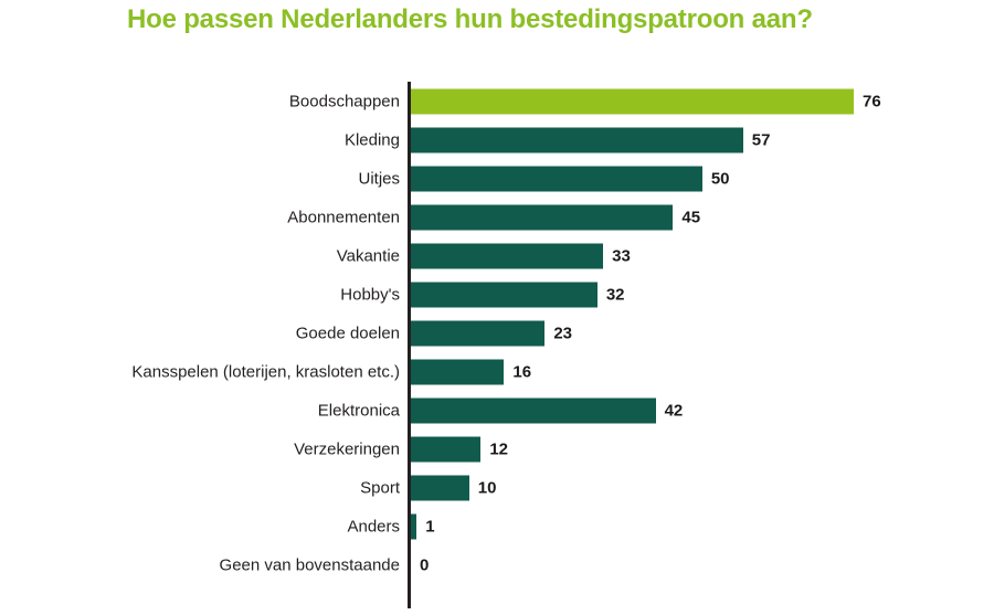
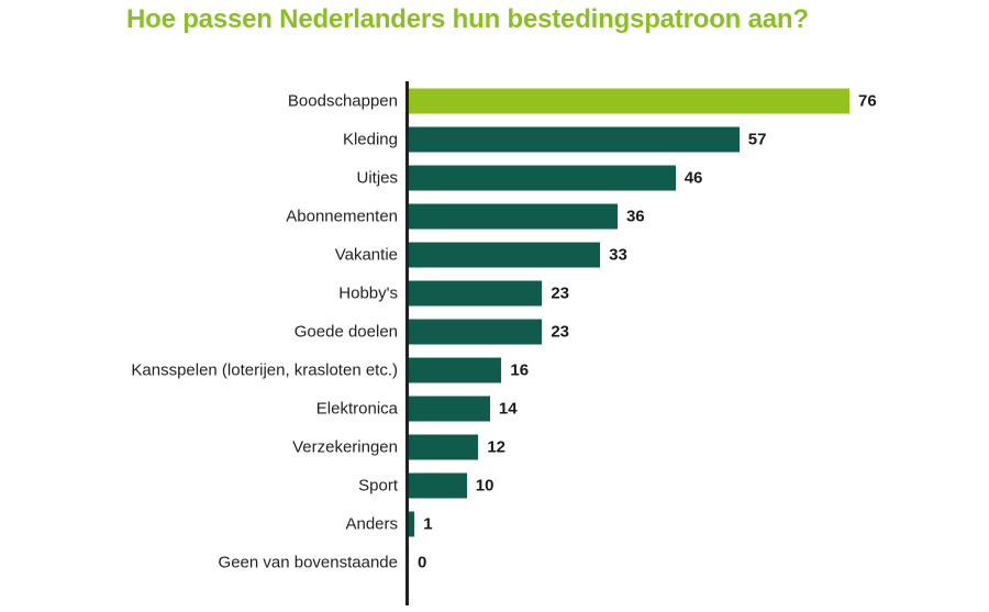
Uitjes: 50 -> 46
Abonnementen: 45 -> 36
Hobby's: 32 -> 23
Elektronica: 42 -> 14
